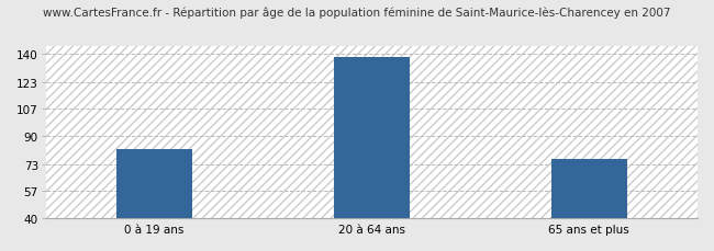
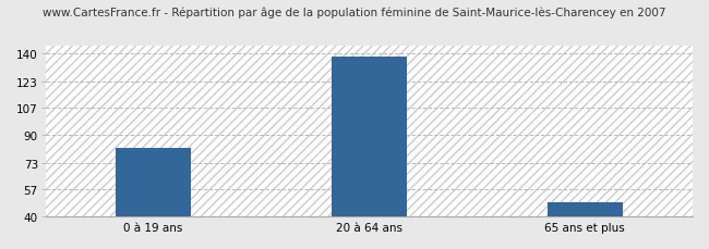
65 ans et plus: 76 -> 49
